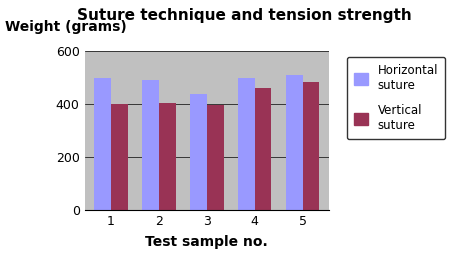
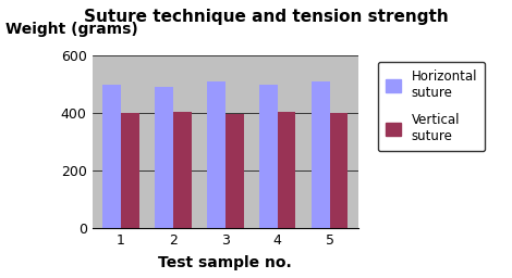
Horizontal suture/3: 440 -> 510
Vertical suture/4: 460 -> 405
Vertical suture/5: 485 -> 400
